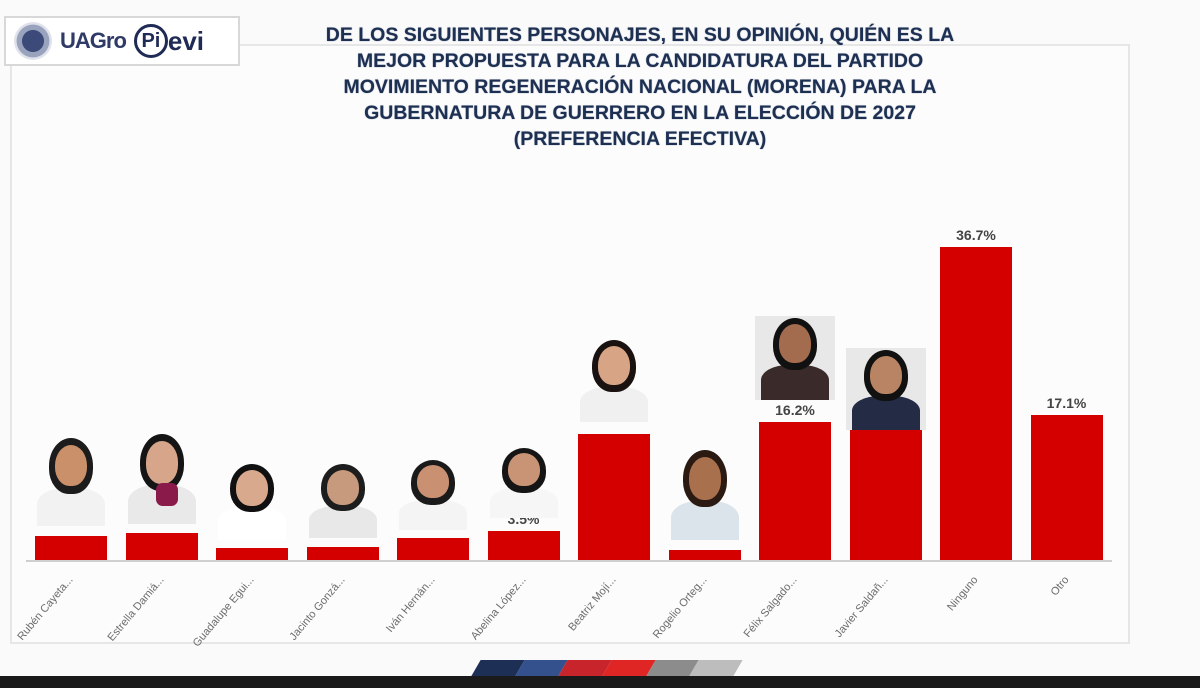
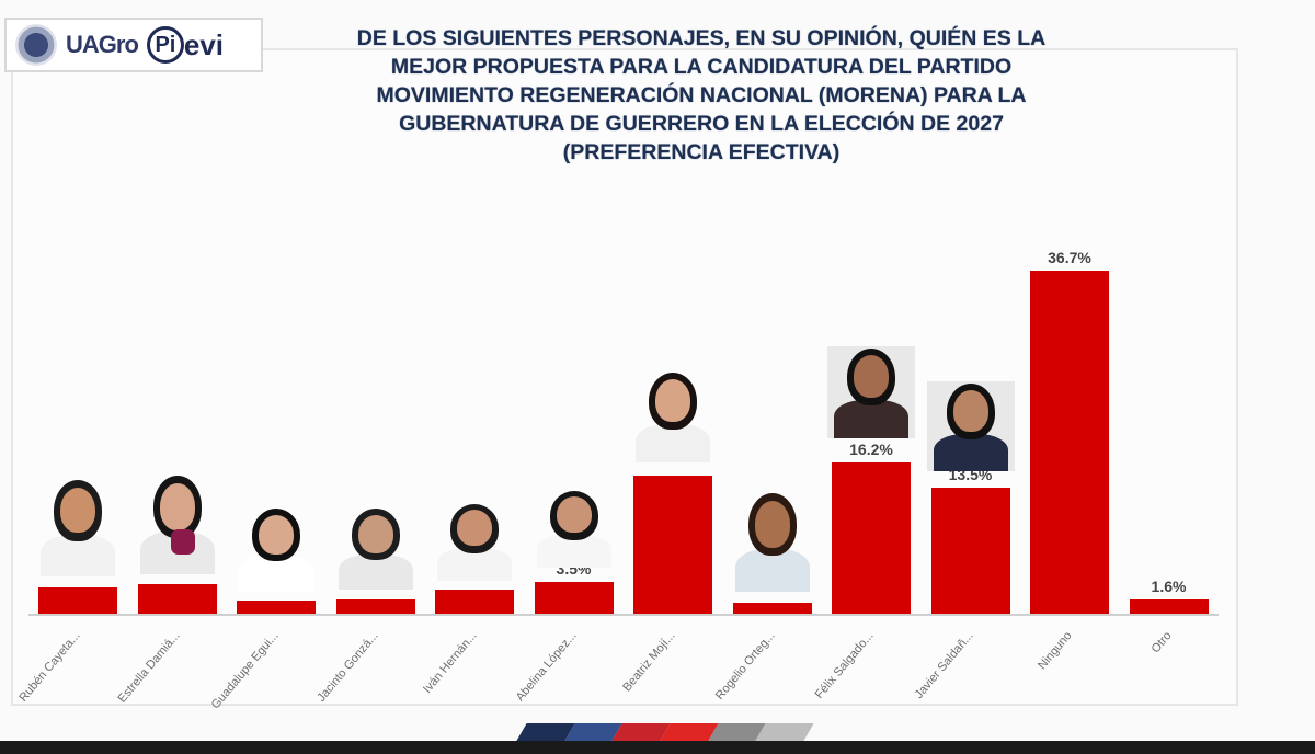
Javier Saldañ...: 22.9% -> 13.5%
Otro: 17.1% -> 1.6%
